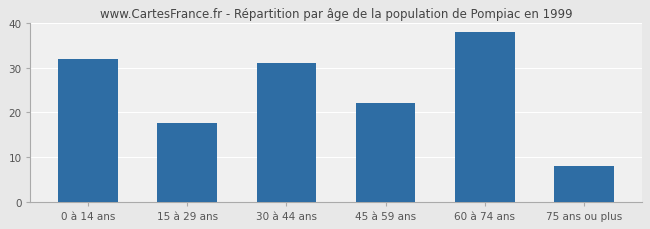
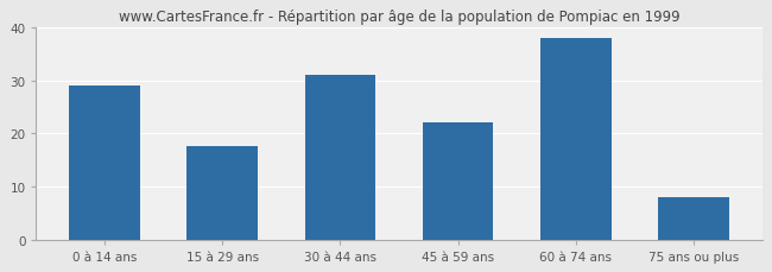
0 à 14 ans: 32.0 -> 29.0
